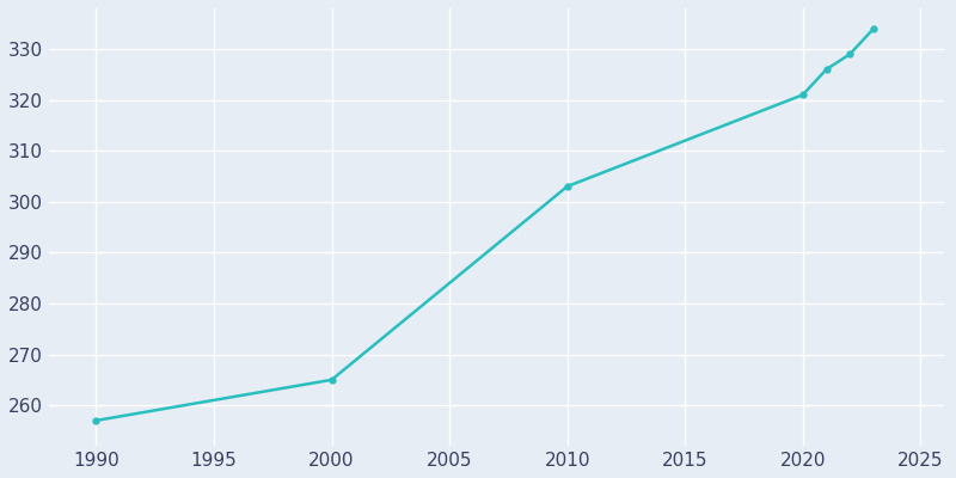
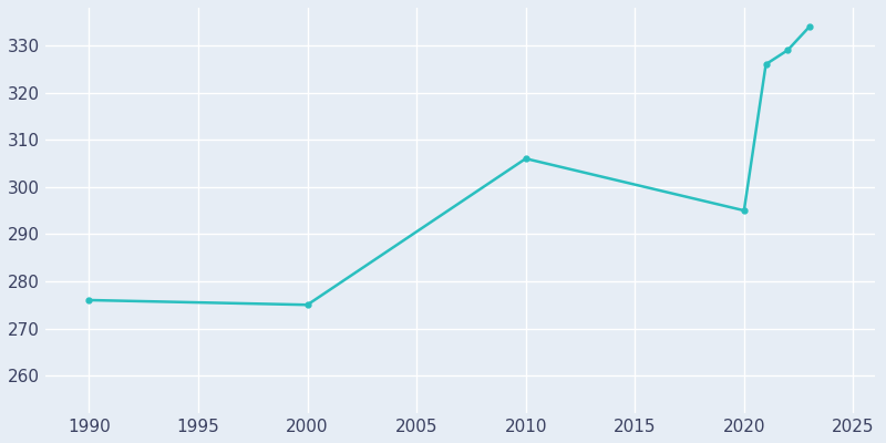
1990: 257 -> 276
2000: 265 -> 275
2010: 303 -> 306
2020: 321 -> 295
